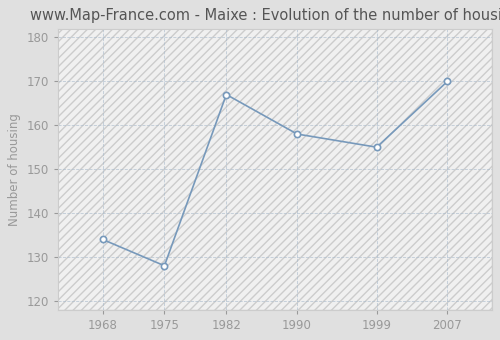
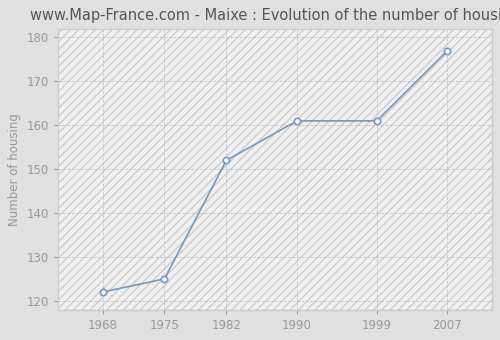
1968: 134 -> 122
1975: 128 -> 125
1982: 167 -> 152
1990: 158 -> 161
1999: 155 -> 161
2007: 170 -> 177
